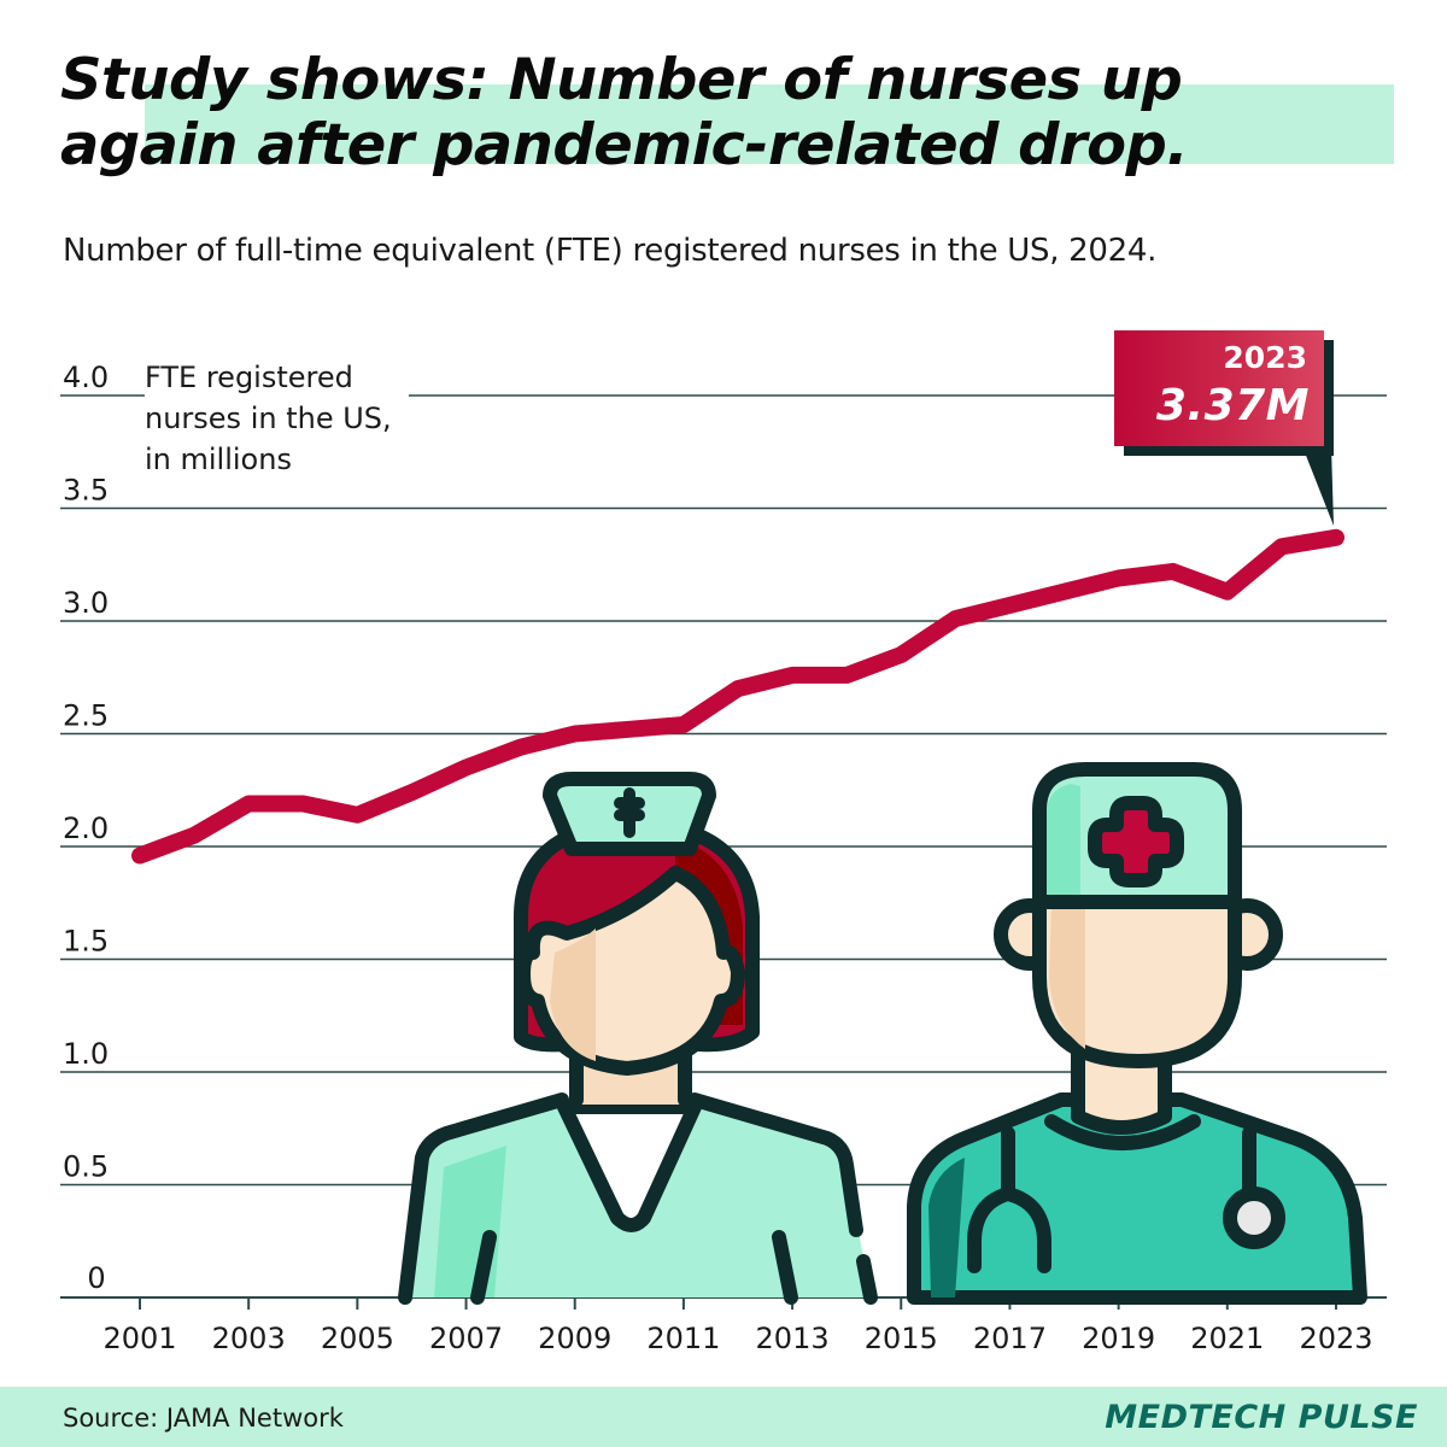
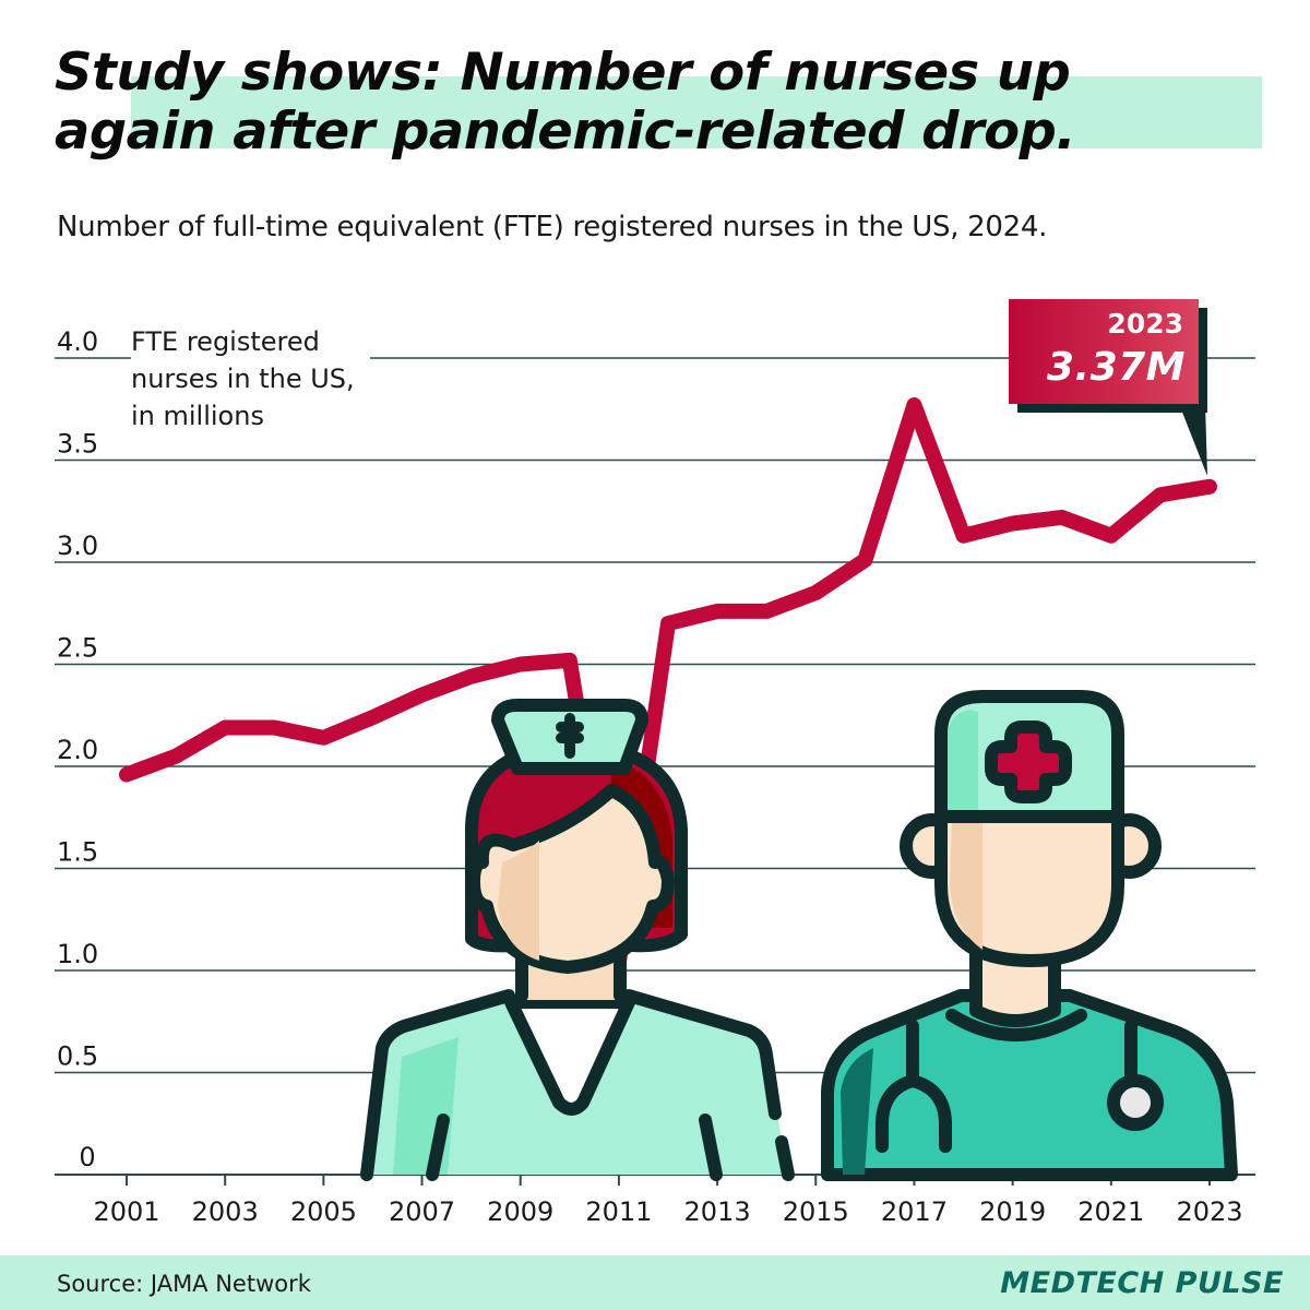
2011: 2.54 -> 1.04
2017: 3.07 -> 3.77
